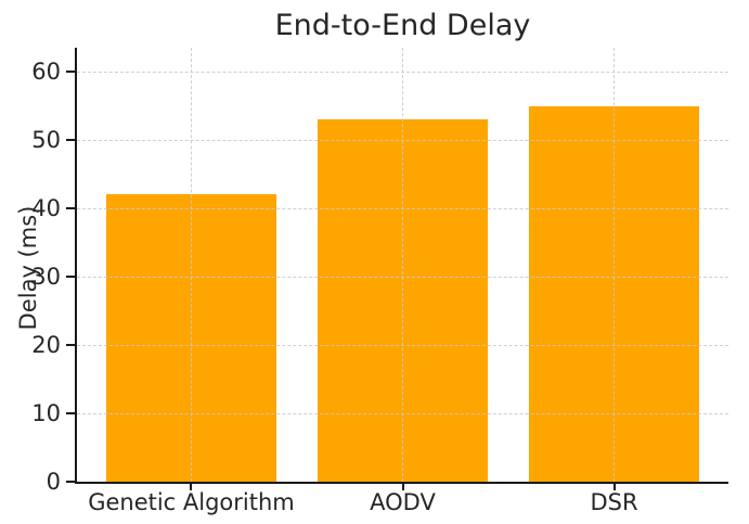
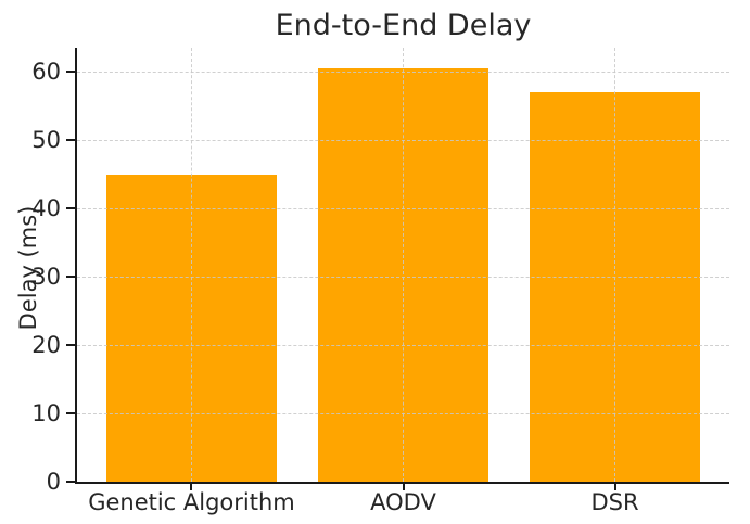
Genetic Algorithm: 42 -> 45
AODV: 53 -> 60
DSR: 55 -> 57
